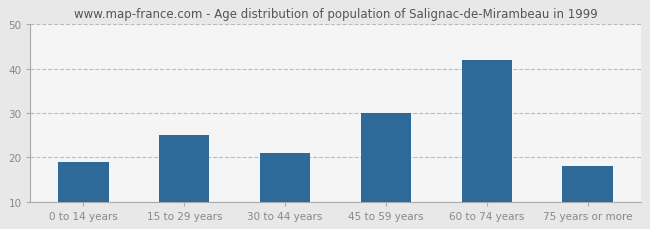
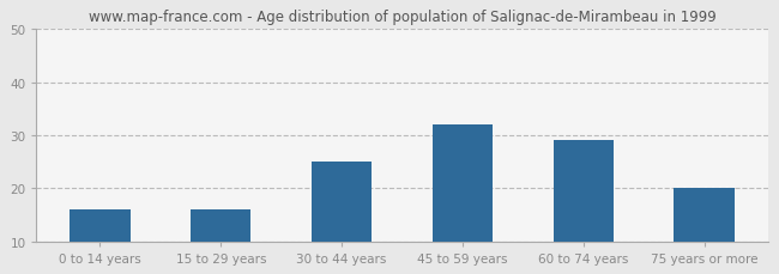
0 to 14 years: 19 -> 16
15 to 29 years: 25 -> 16
30 to 44 years: 21 -> 25
45 to 59 years: 30 -> 32
60 to 74 years: 42 -> 29
75 years or more: 18 -> 20
